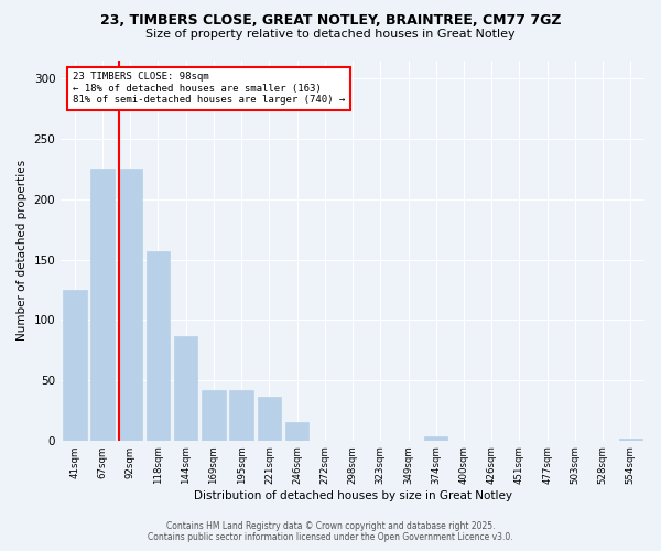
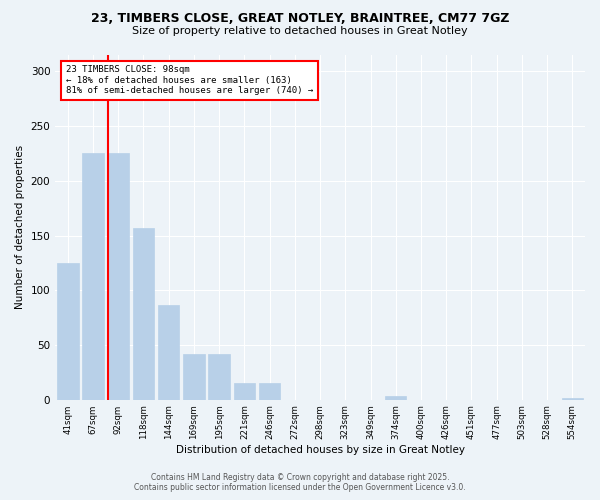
221sqm: 36 -> 15
